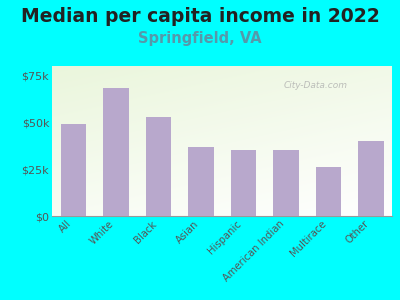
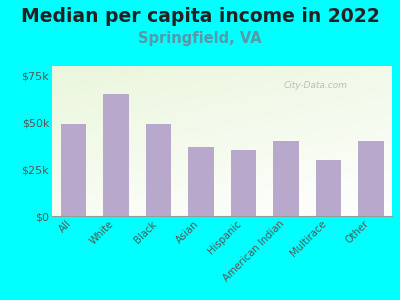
White: $68k -> $65k
Black: $53k -> $49k
American Indian: $35k -> $40k
Multirace: $26k -> $30k
